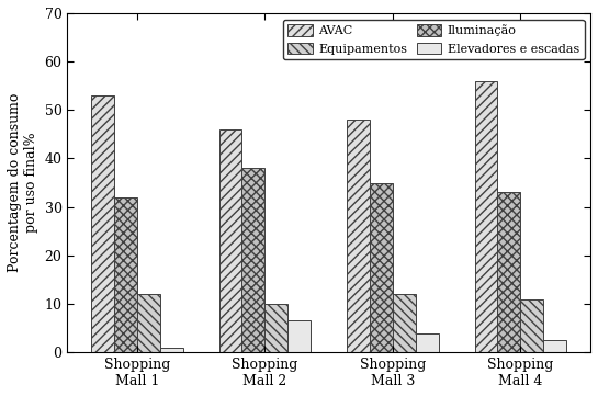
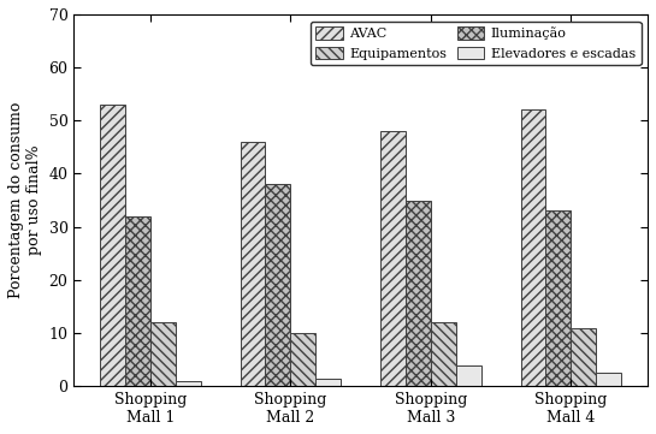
Elevadores e escadas/Shopping Mall 2: 6.5 -> 1.5
AVAC/Shopping Mall 4: 56 -> 52
